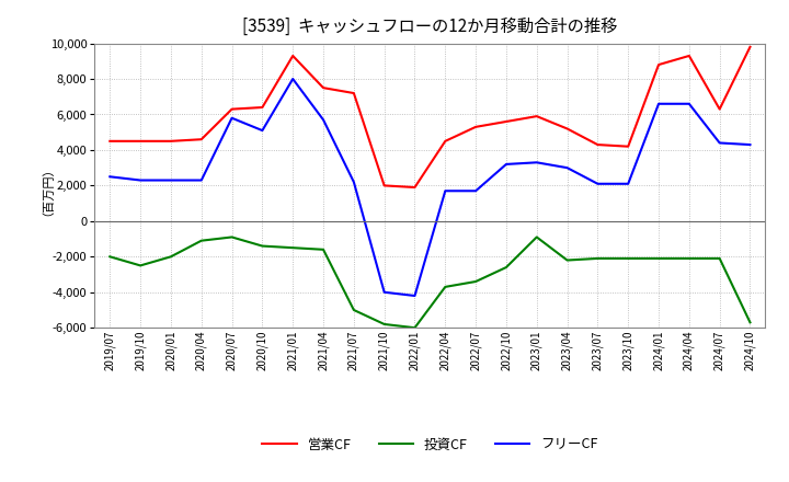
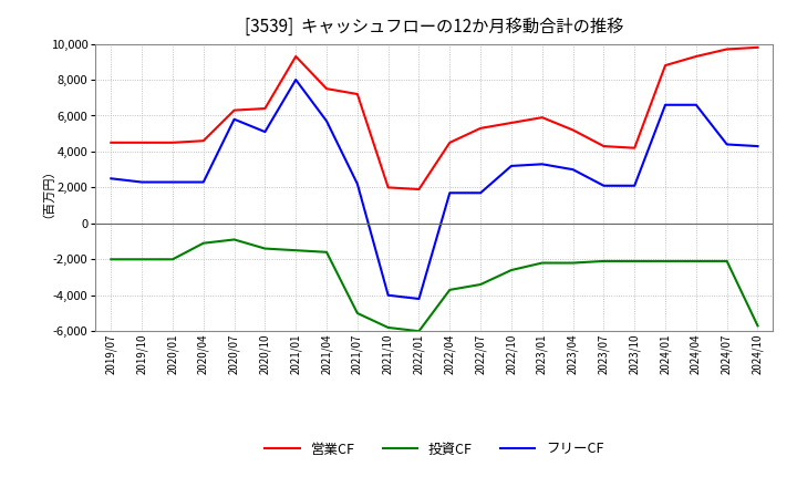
投資CF/2019/10: -2,500 -> -2,000
投資CF/2023/01: -900 -> -2,200
営業CF/2024/07: 6,300 -> 9,700
